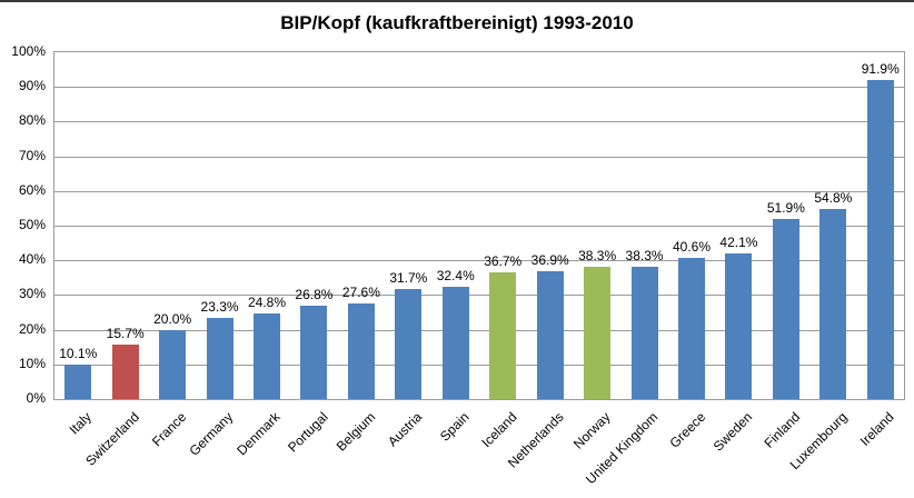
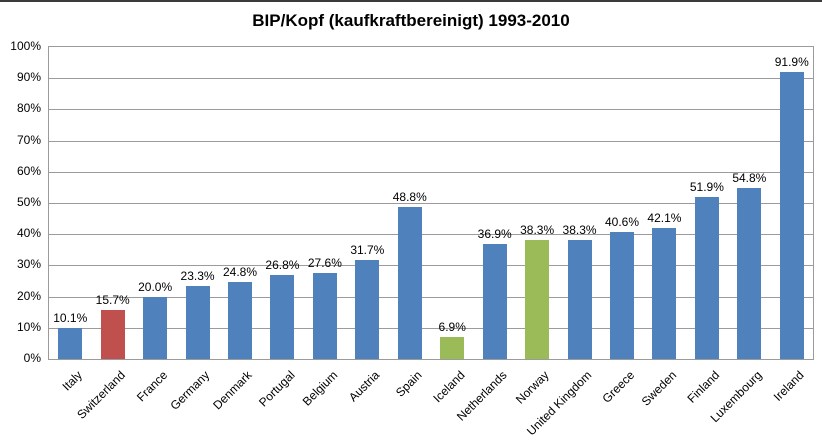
Spain: 32.4% -> 48.8%
Iceland: 36.7% -> 6.9%
